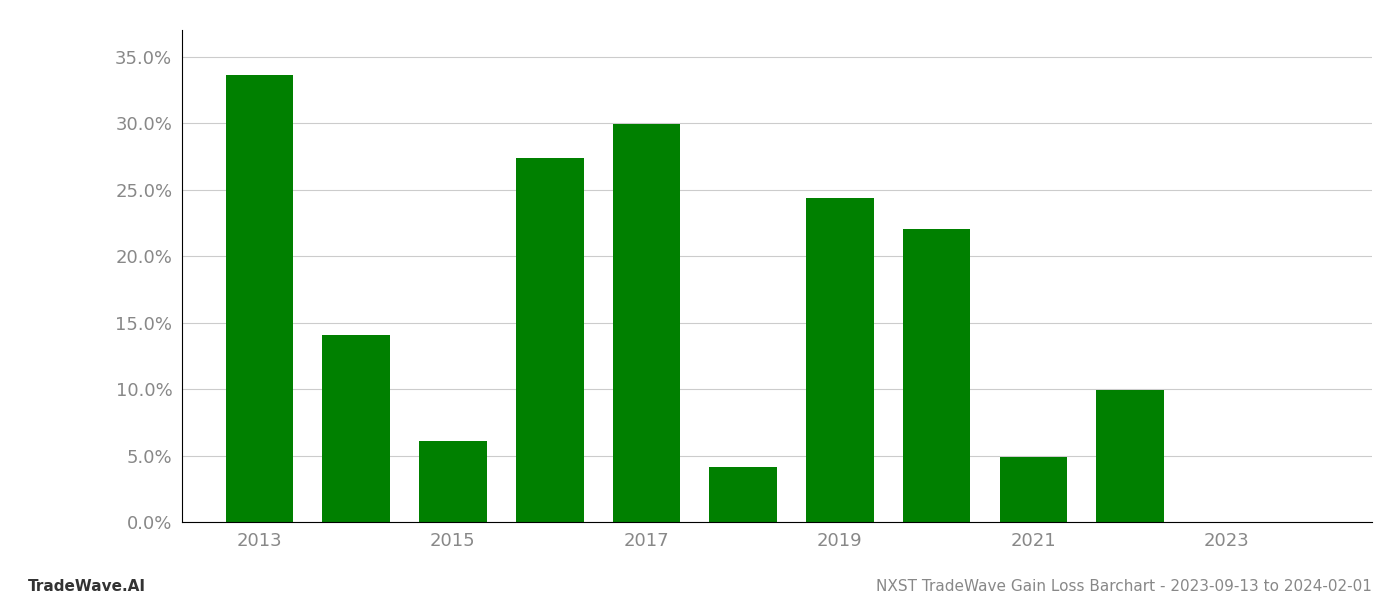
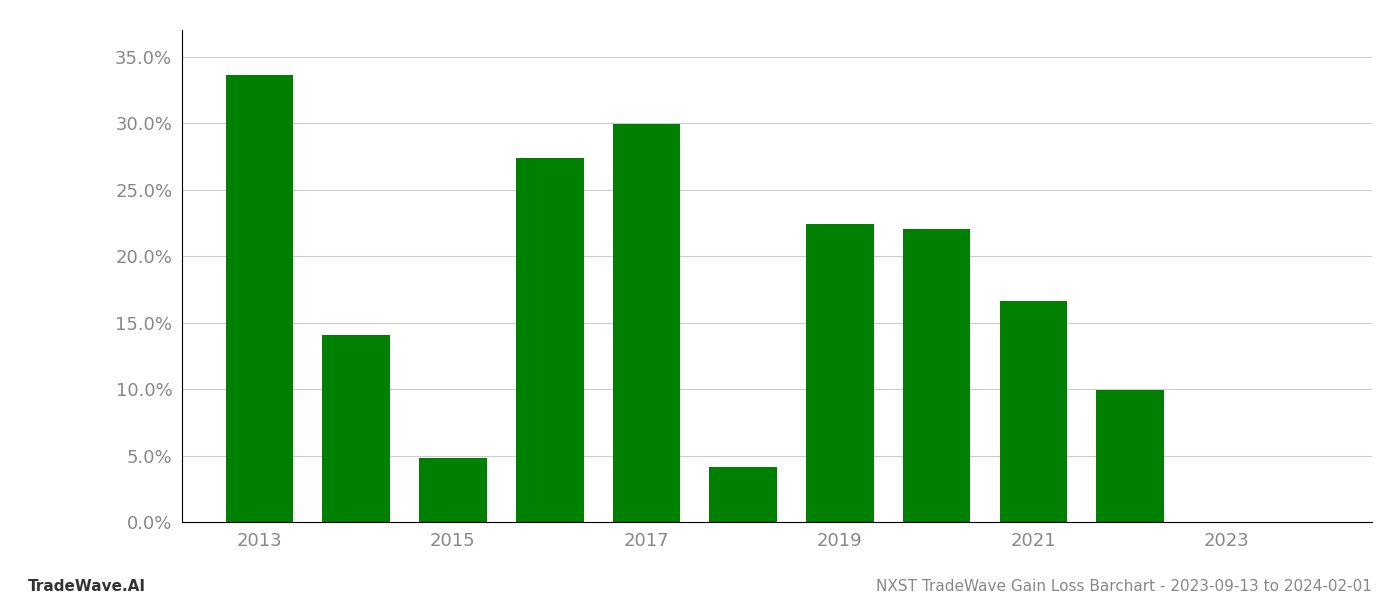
2015: 6.1% -> 4.8%
2019: 24.4% -> 22.4%
2021: 4.9% -> 16.6%
